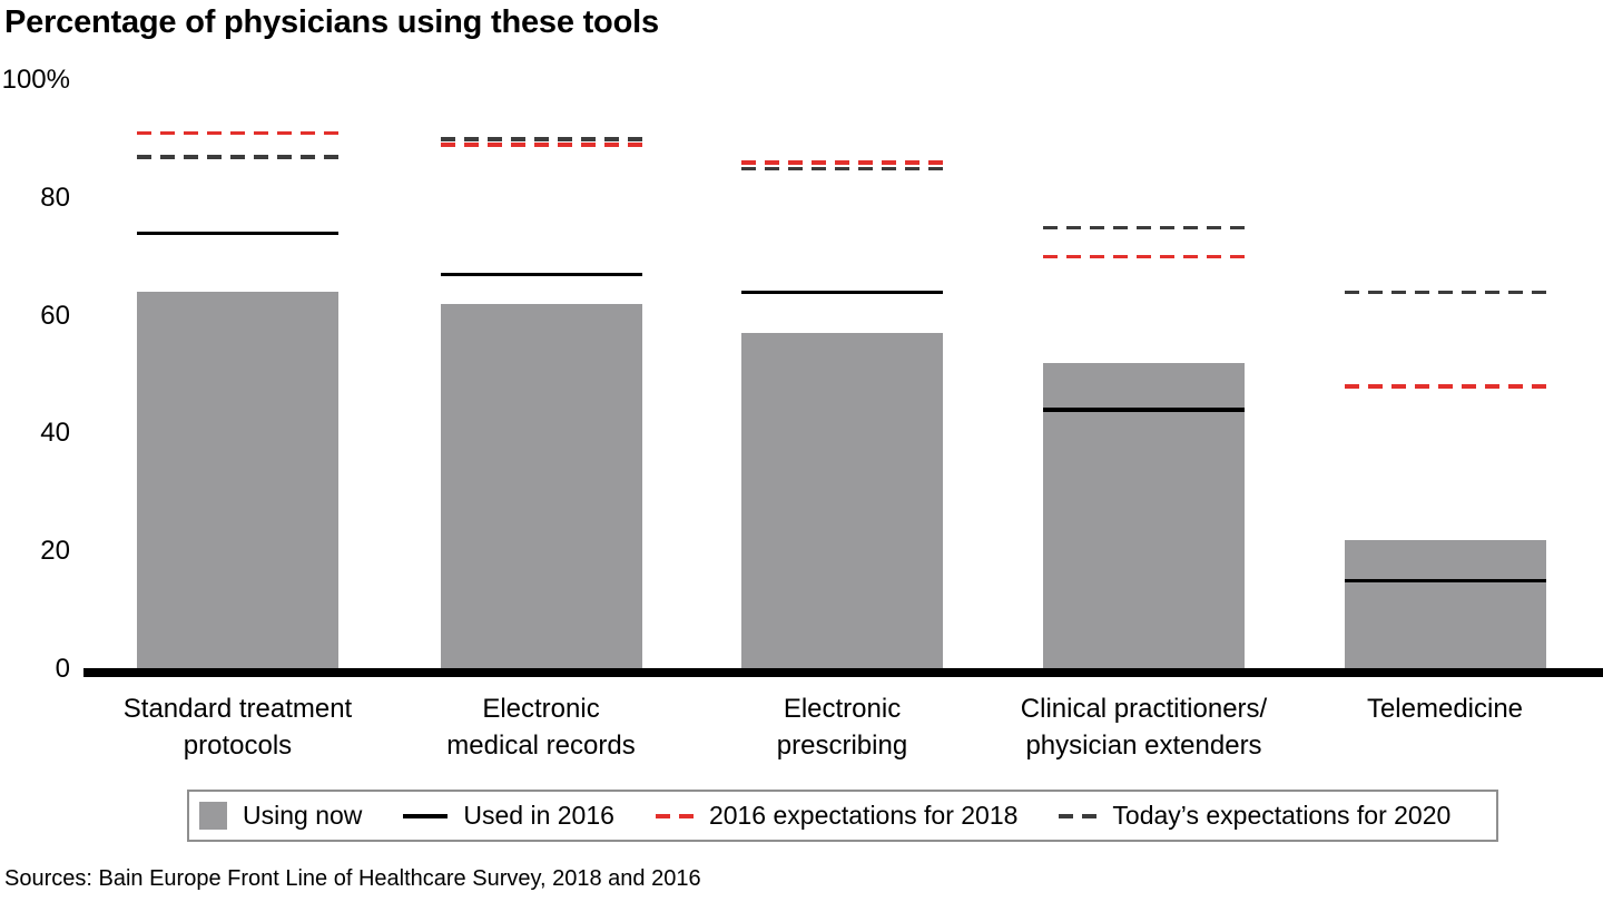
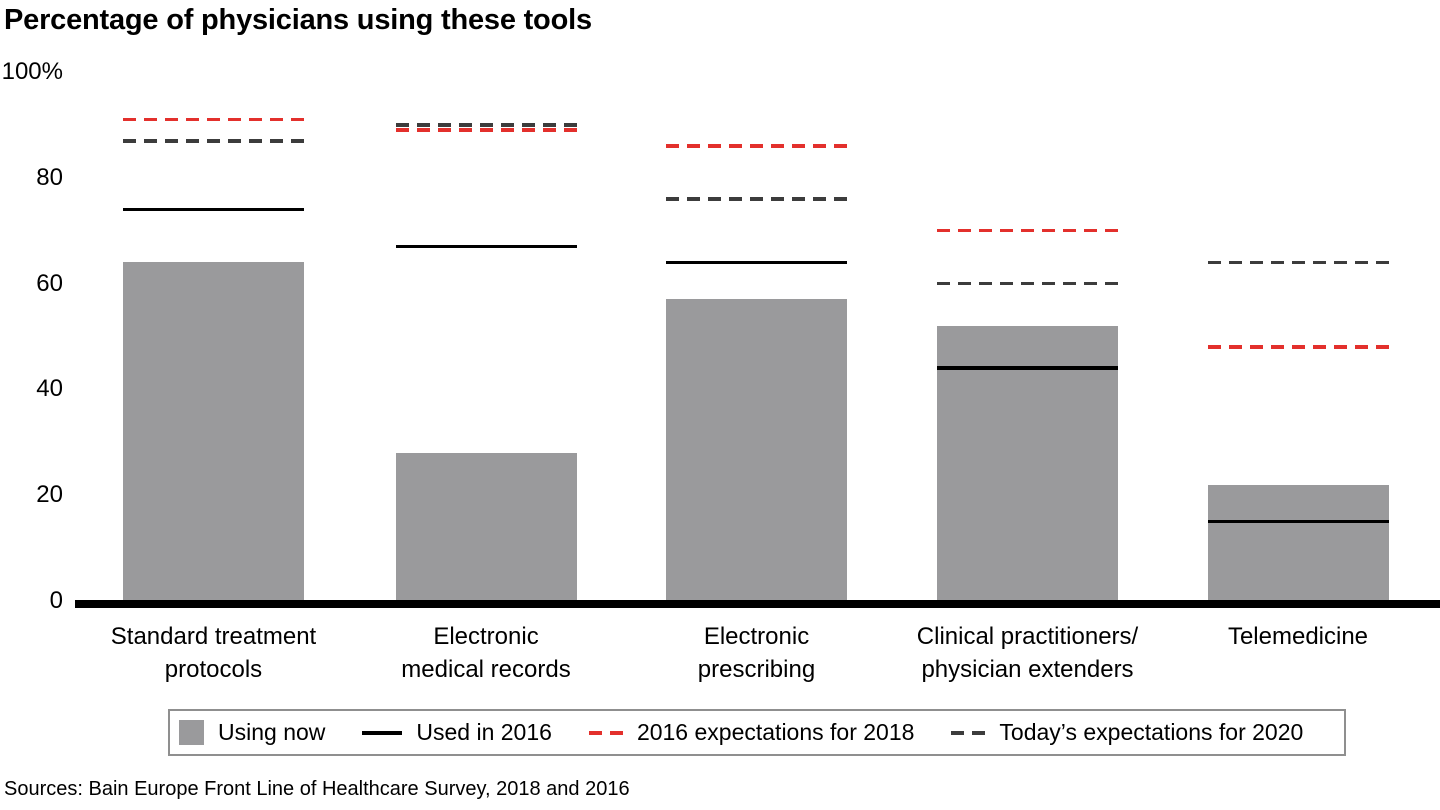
Using now/Electronic medical records: 62% -> 28%
Today’s expectations for 2020/Electronic prescribing: 85% -> 76%
Today’s expectations for 2020/Clinical practitioners/physician extenders: 75% -> 60%
